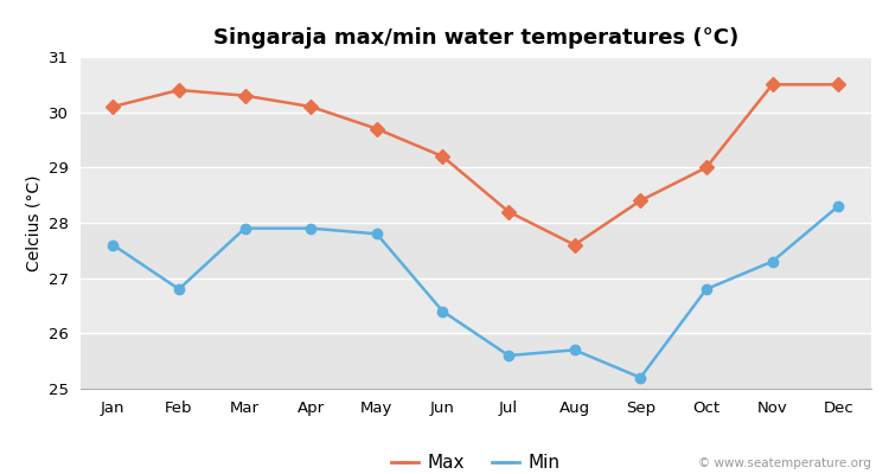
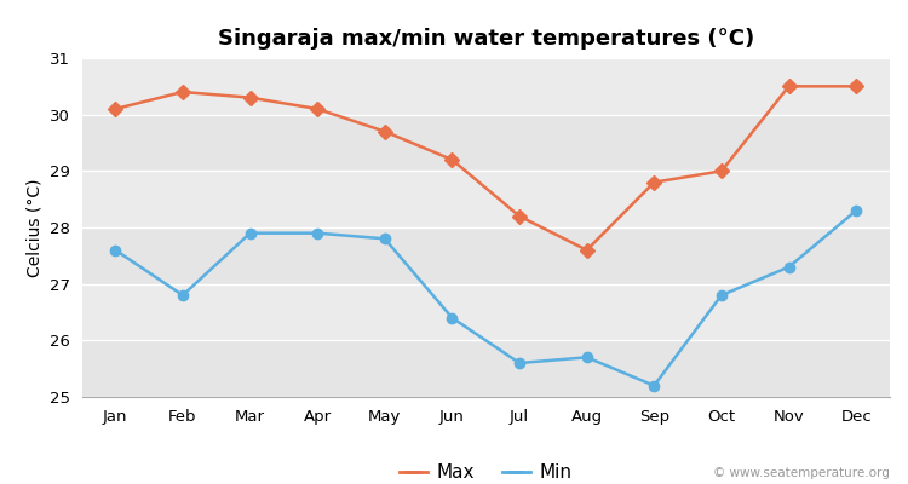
Max/Sep: 28.4 -> 28.8
